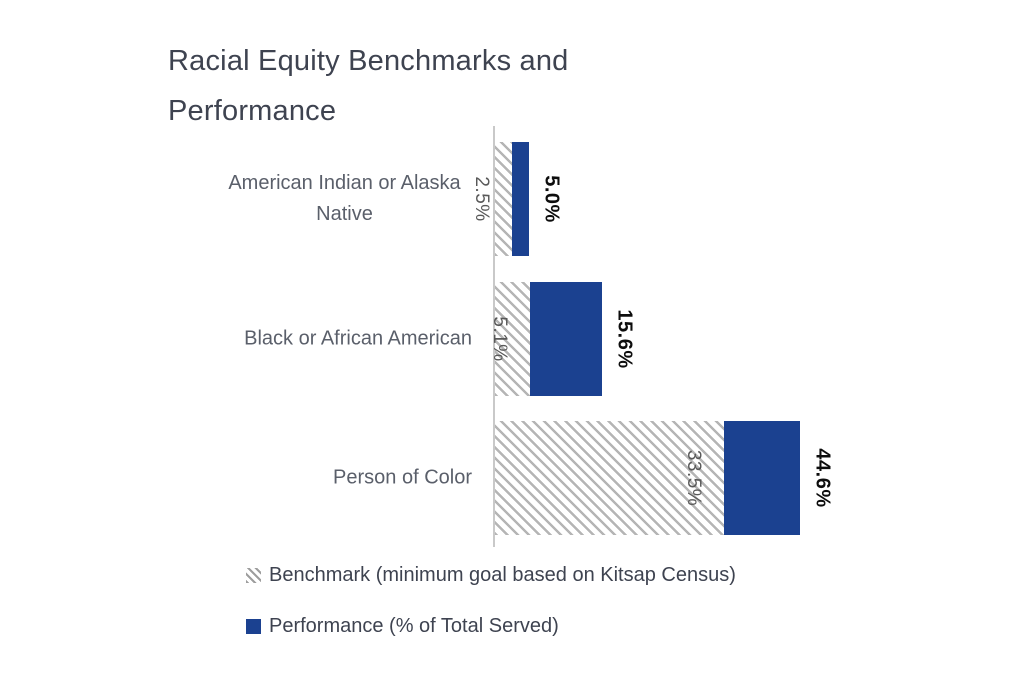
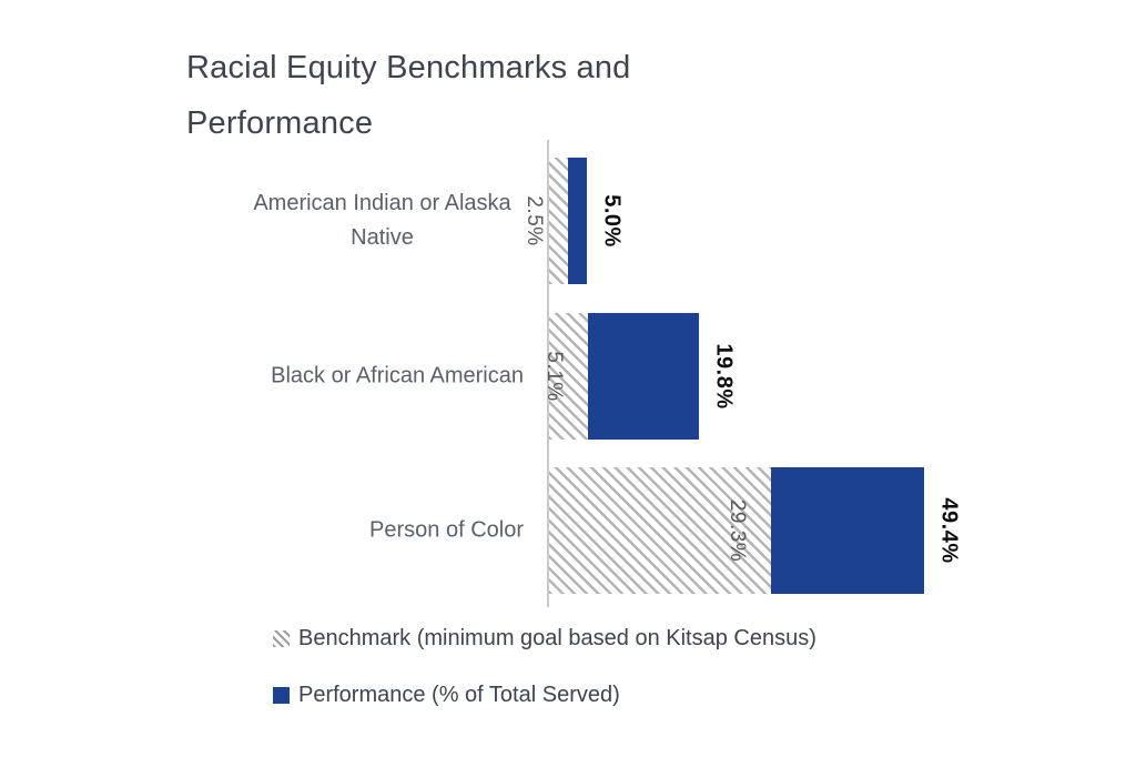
Performance (% of Total Served)/Black or African American: 15.6% -> 19.8%
Benchmark (minimum goal based on Kitsap Census)/Person of Color: 33.5% -> 29.3%
Performance (% of Total Served)/Person of Color: 44.6% -> 49.4%
